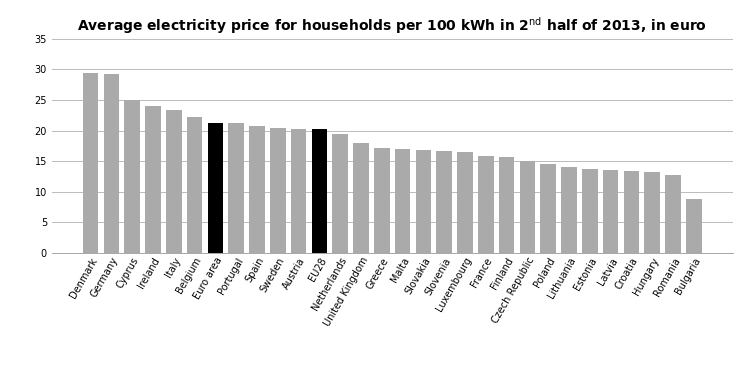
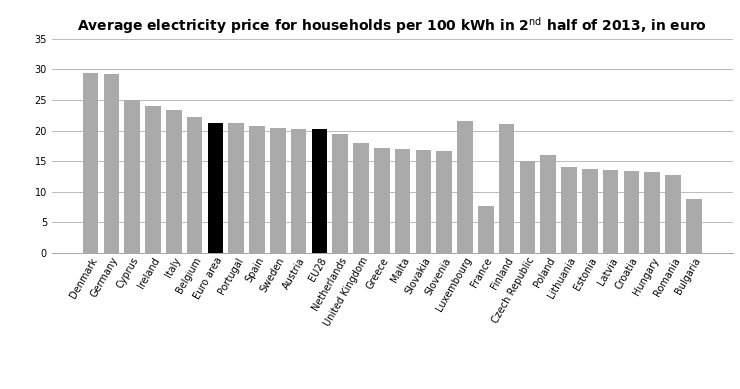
Luxembourg: 16.5 -> 21.6
France: 15.9 -> 7.6
Finland: 15.7 -> 21.0
Poland: 14.5 -> 16.0
